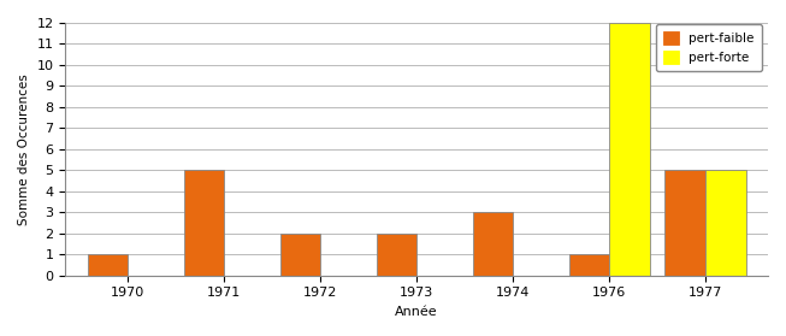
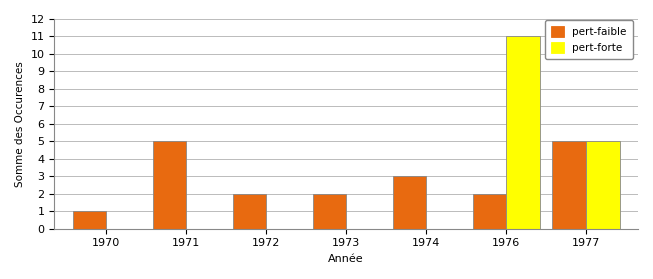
pert-faible/1976: 1 -> 2
pert-forte/1976: 12 -> 11
